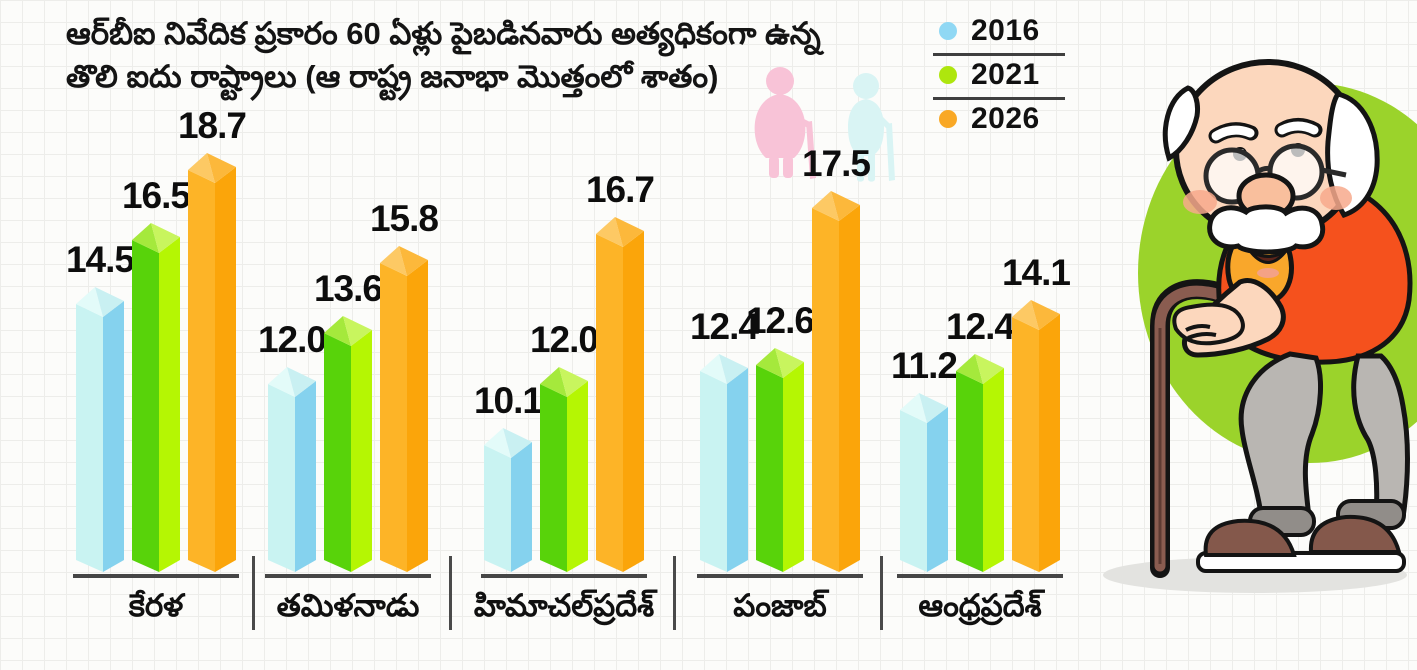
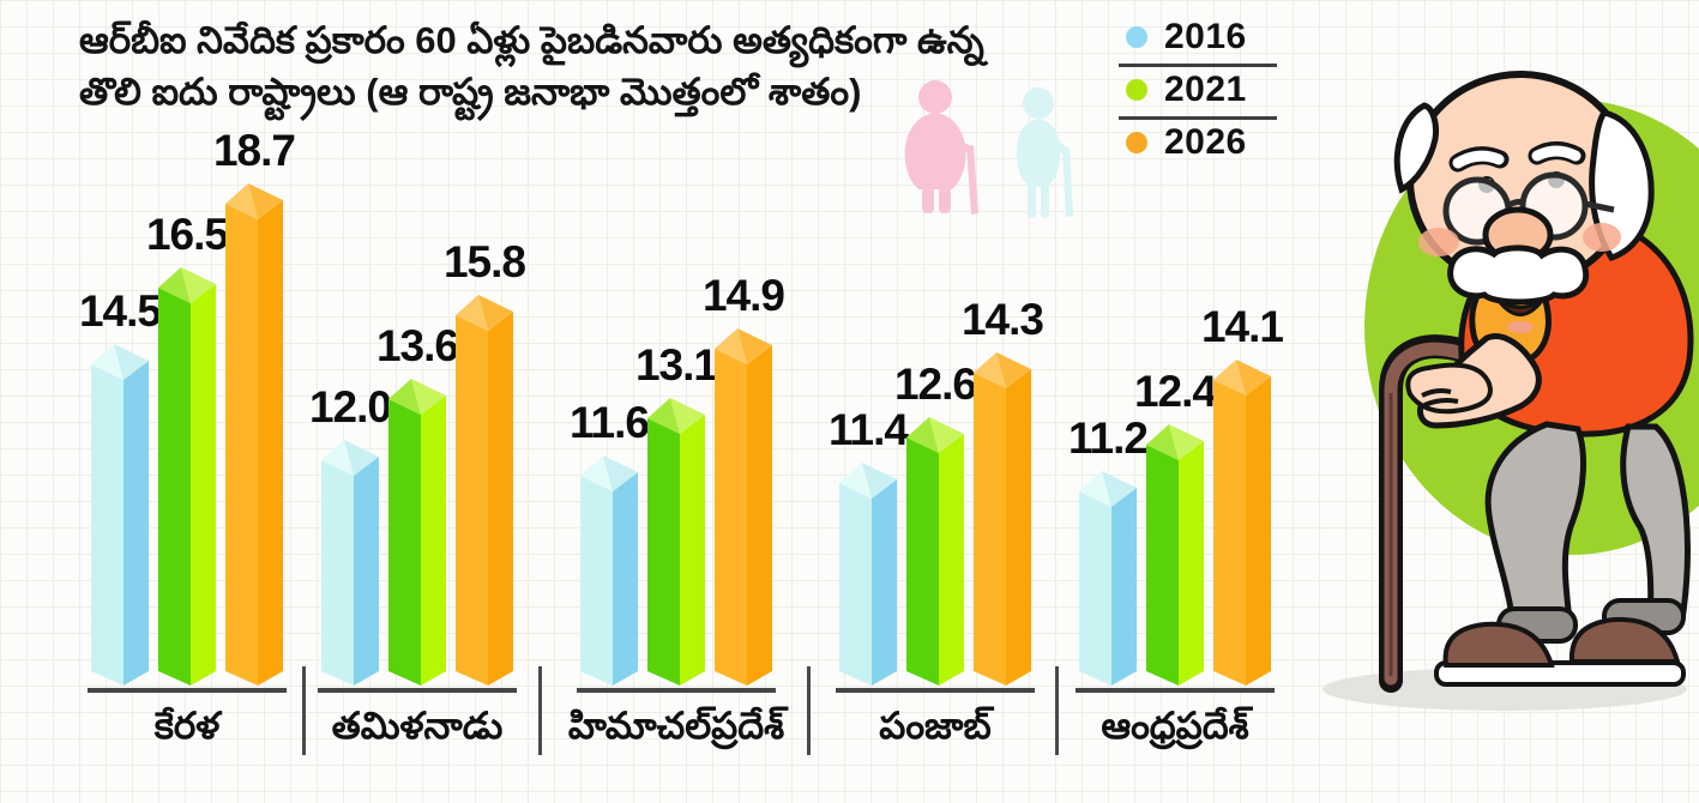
2016/హిమాచల్‌ప్రదేశ్: 10.1 -> 11.6
2021/హిమాచల్‌ప్రదేశ్: 12.0 -> 13.1
2026/హిమాచల్‌ప్రదేశ్: 16.7 -> 14.9
2016/పంజాబ్: 12.4 -> 11.4
2026/పంజాబ్: 17.5 -> 14.3
